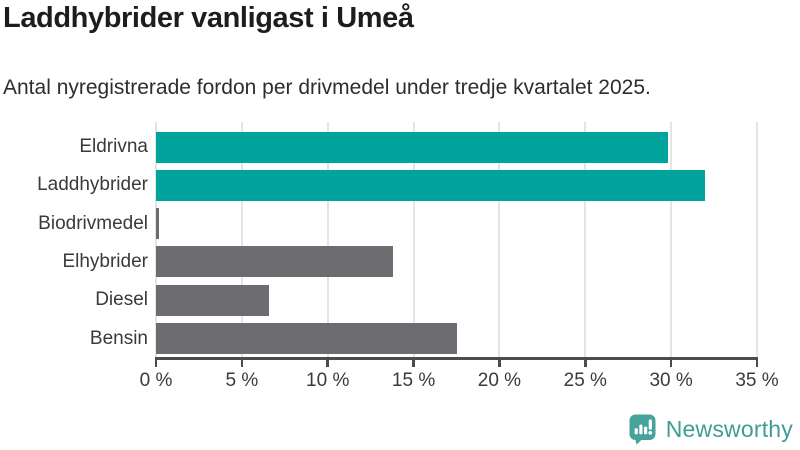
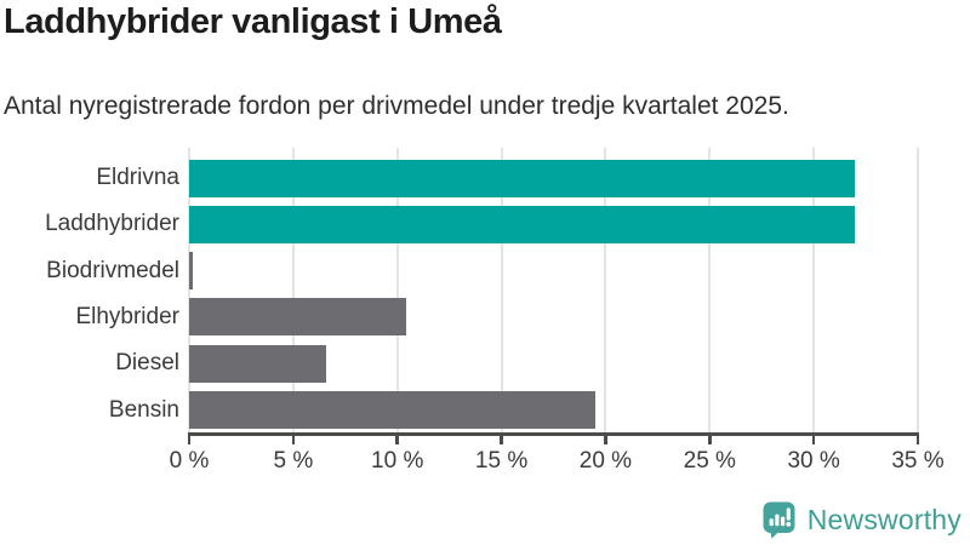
Eldrivna: 29.8% -> 32.0%
Elhybrider: 13.8% -> 10.4%
Bensin: 17.5% -> 19.5%
